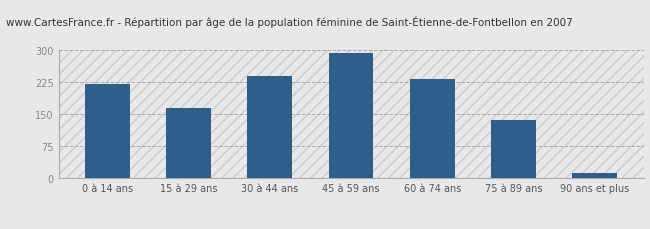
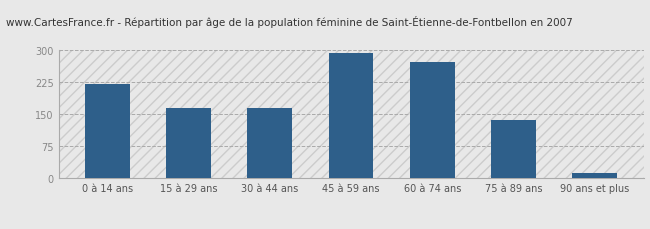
30 à 44 ans: 238 -> 165
60 à 74 ans: 232 -> 270
